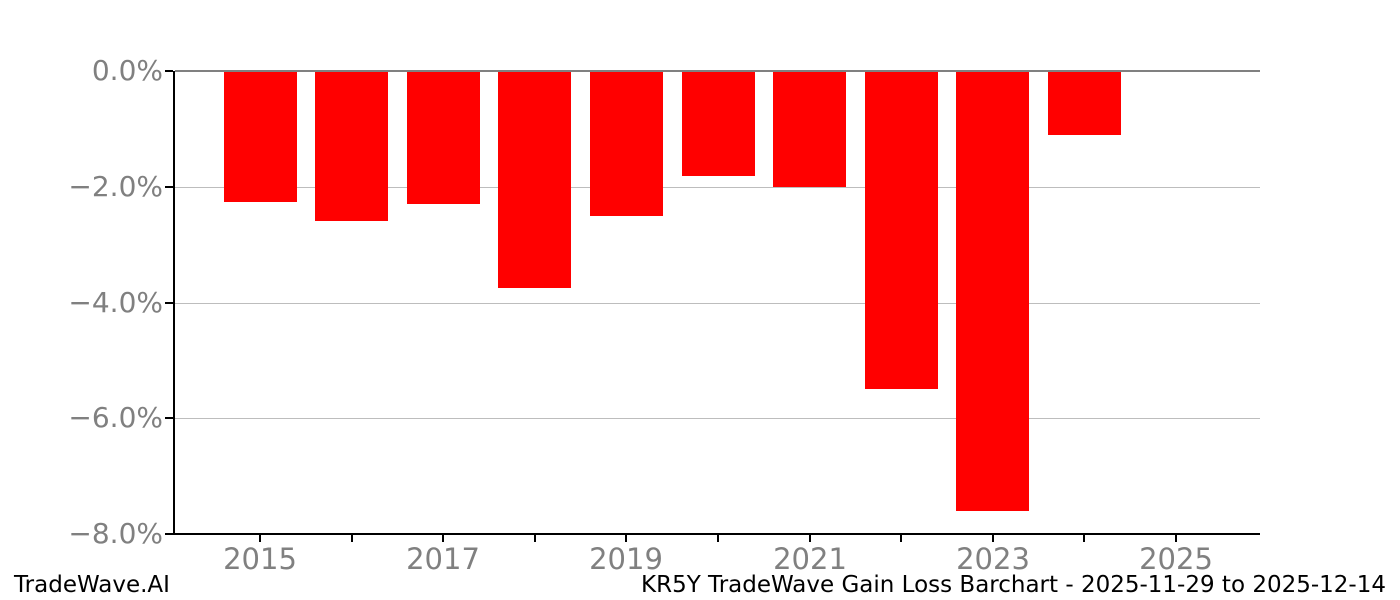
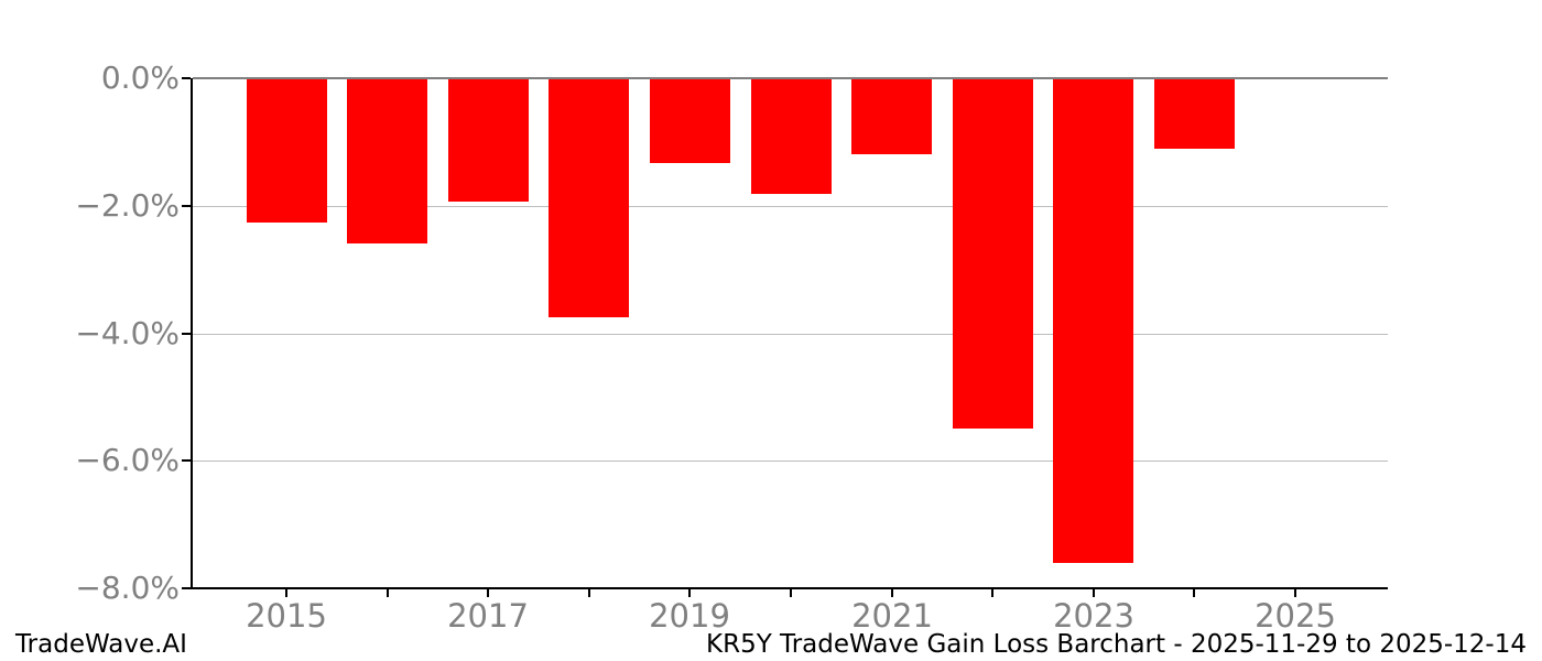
2017: -2.3% -> -1.9%
2019: -2.5% -> -1.3%
2021: -2.0% -> -1.2%
